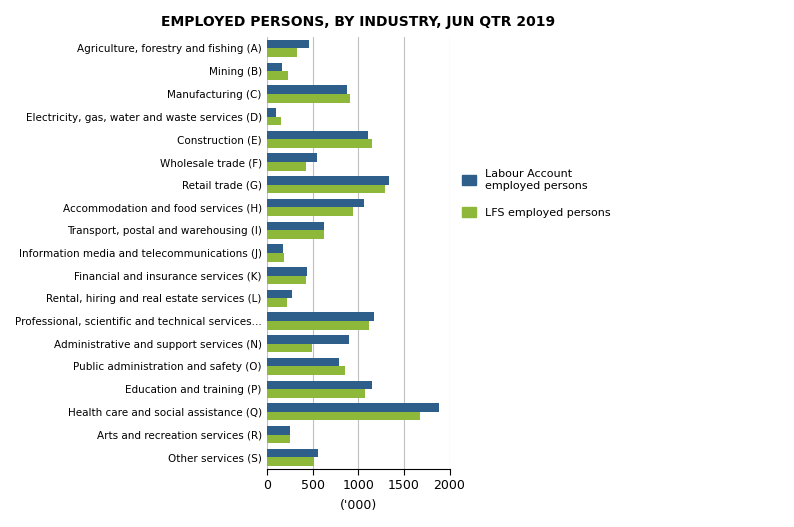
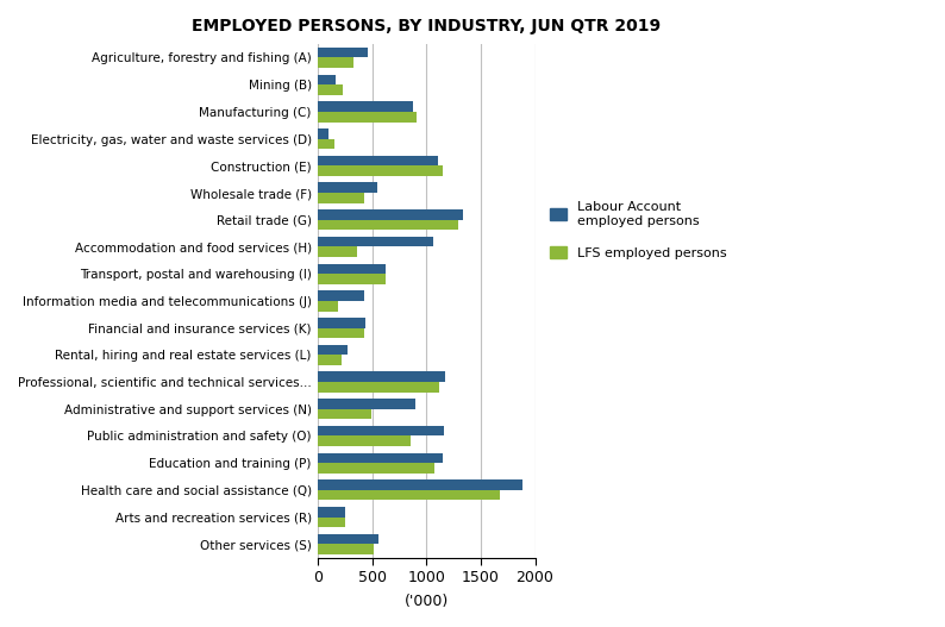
LFS employed persons/Accommodation and food services (H): 940 -> 360
Labour Account employed persons/Information media and telecommunications (J): 180 -> 420
Labour Account employed persons/Public administration and safety (O): 790 -> 1160
